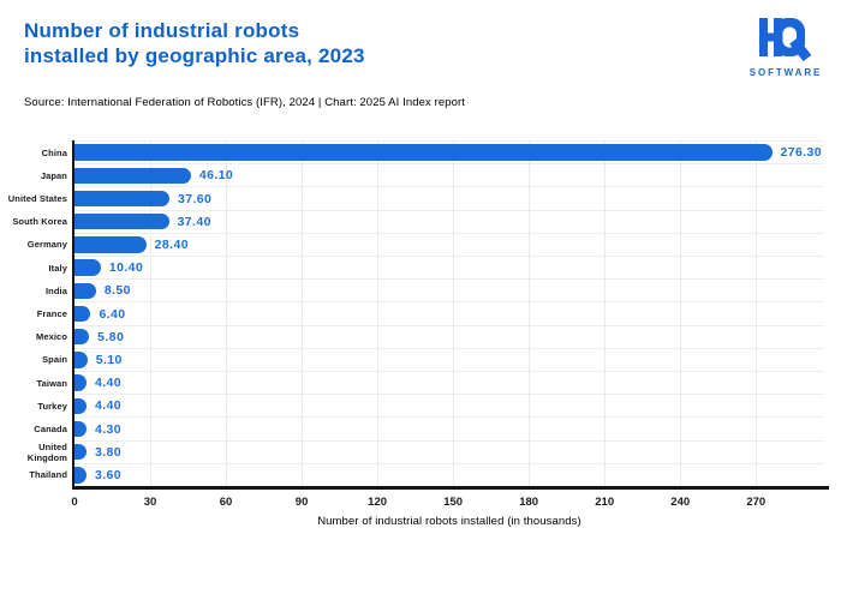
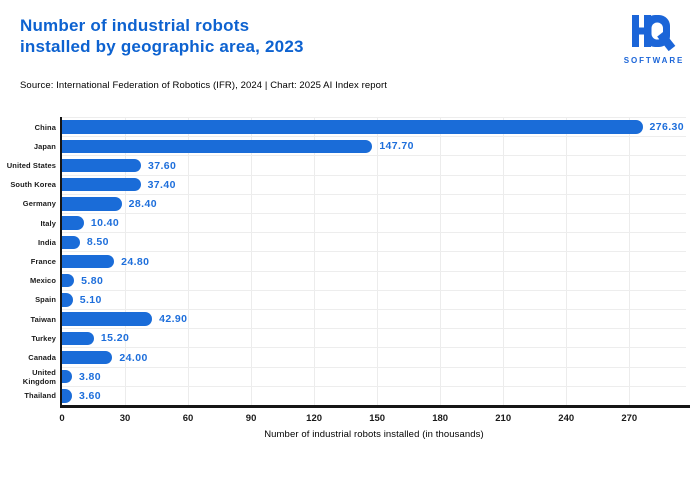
Japan: 46.10 -> 147.70
France: 6.40 -> 24.80
Taiwan: 4.40 -> 42.90
Turkey: 4.40 -> 15.20
Canada: 4.30 -> 24.00
